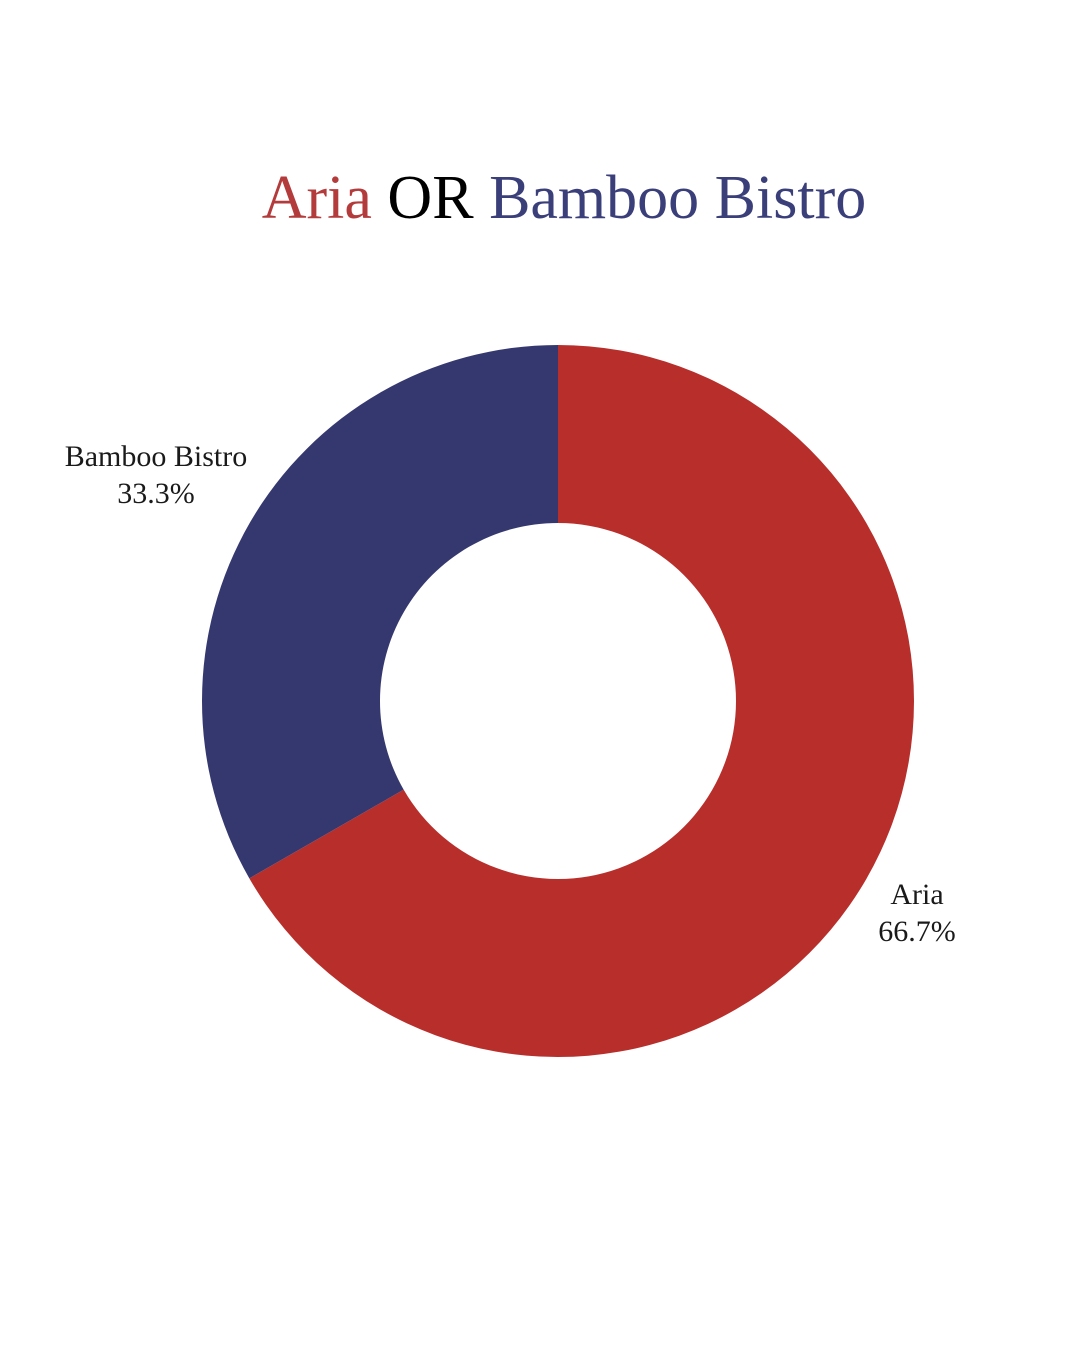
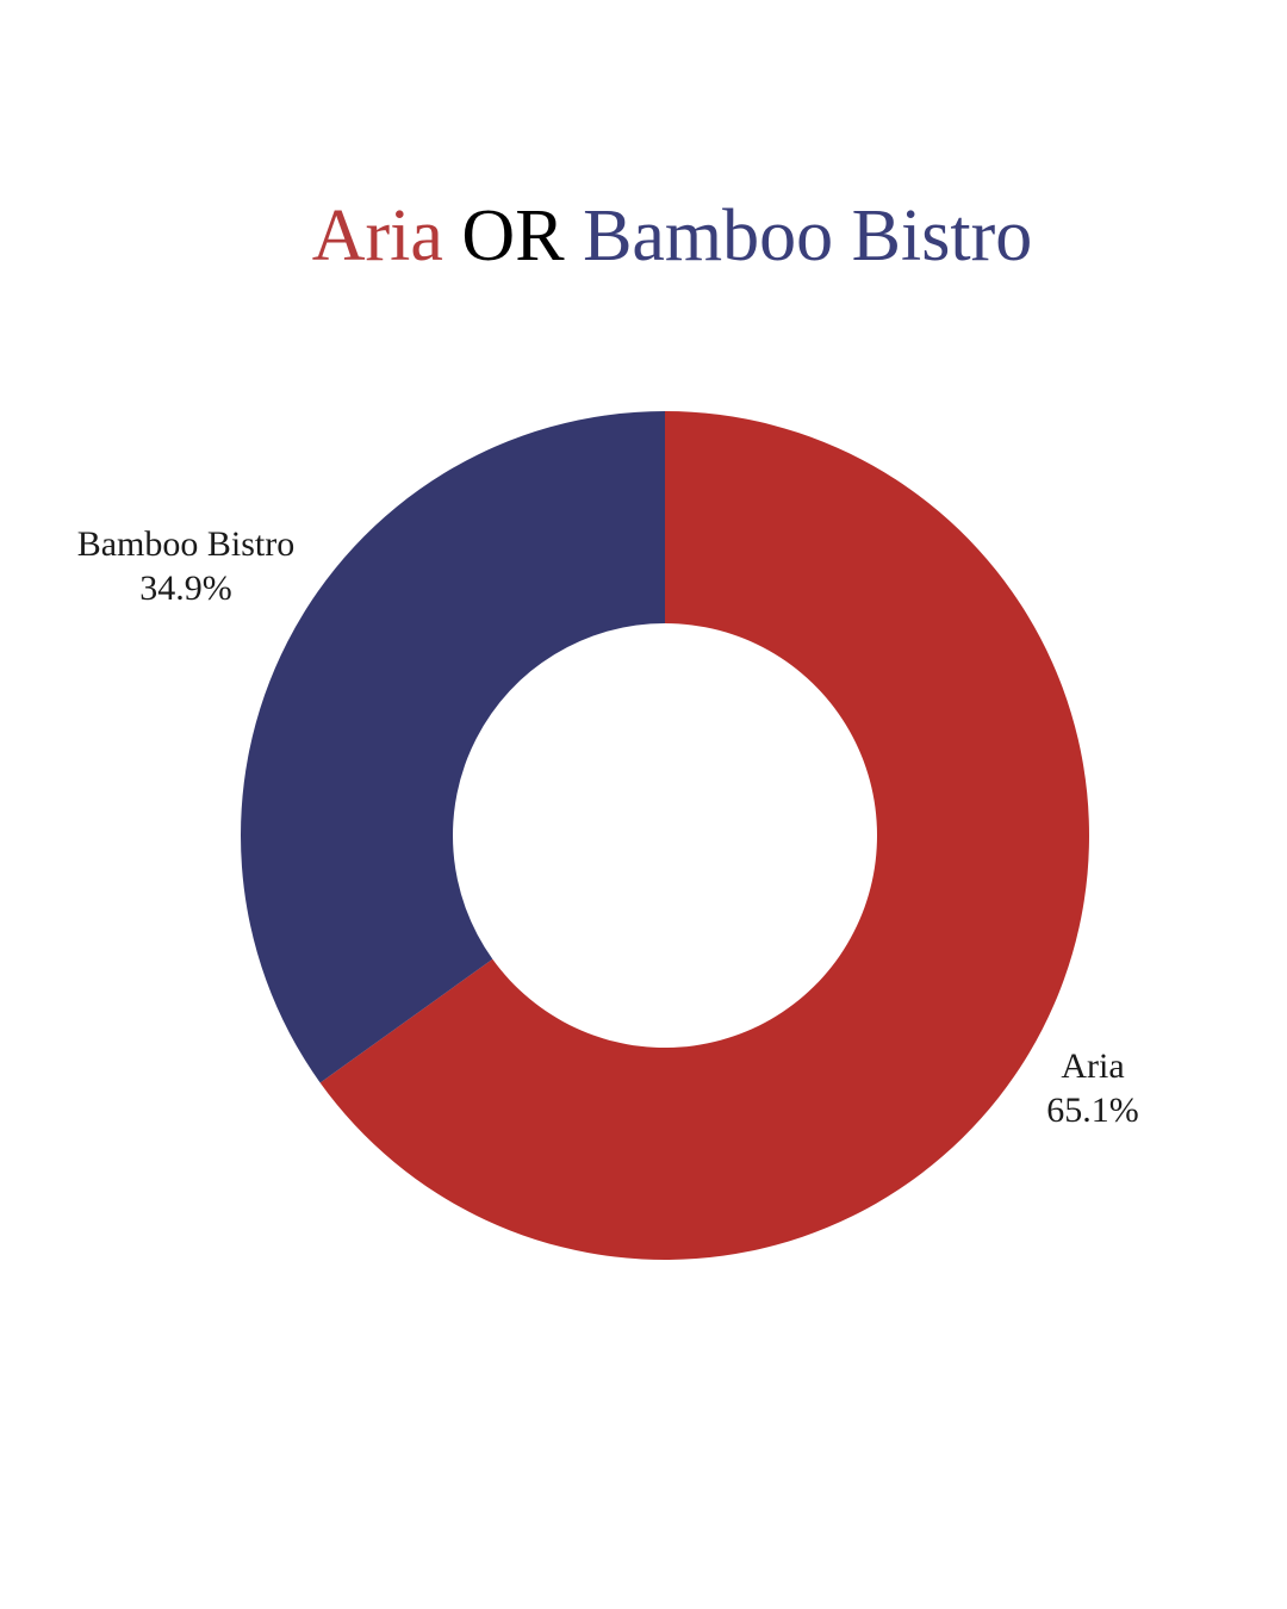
Aria: 66.7% -> 65.1%
Bamboo Bistro: 33.3% -> 34.9%
